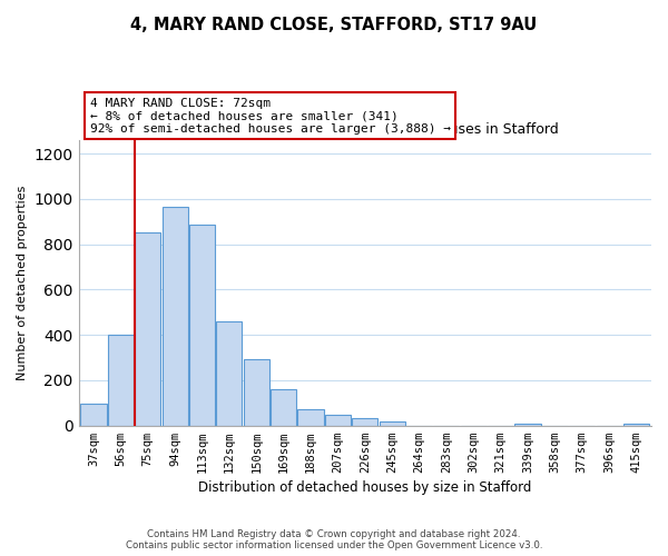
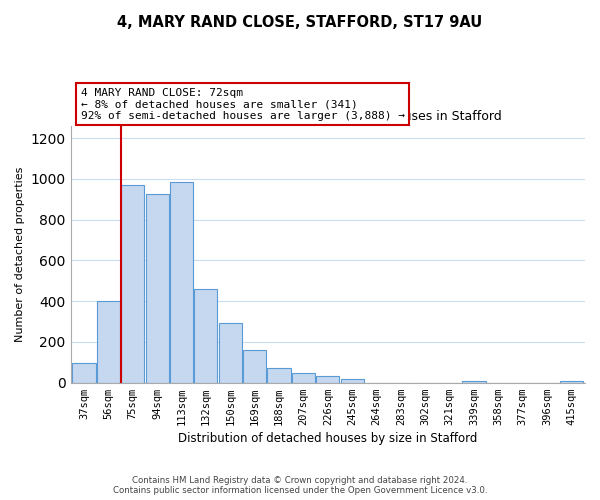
75sqm: 850 -> 970
94sqm: 965 -> 925
113sqm: 885 -> 985
